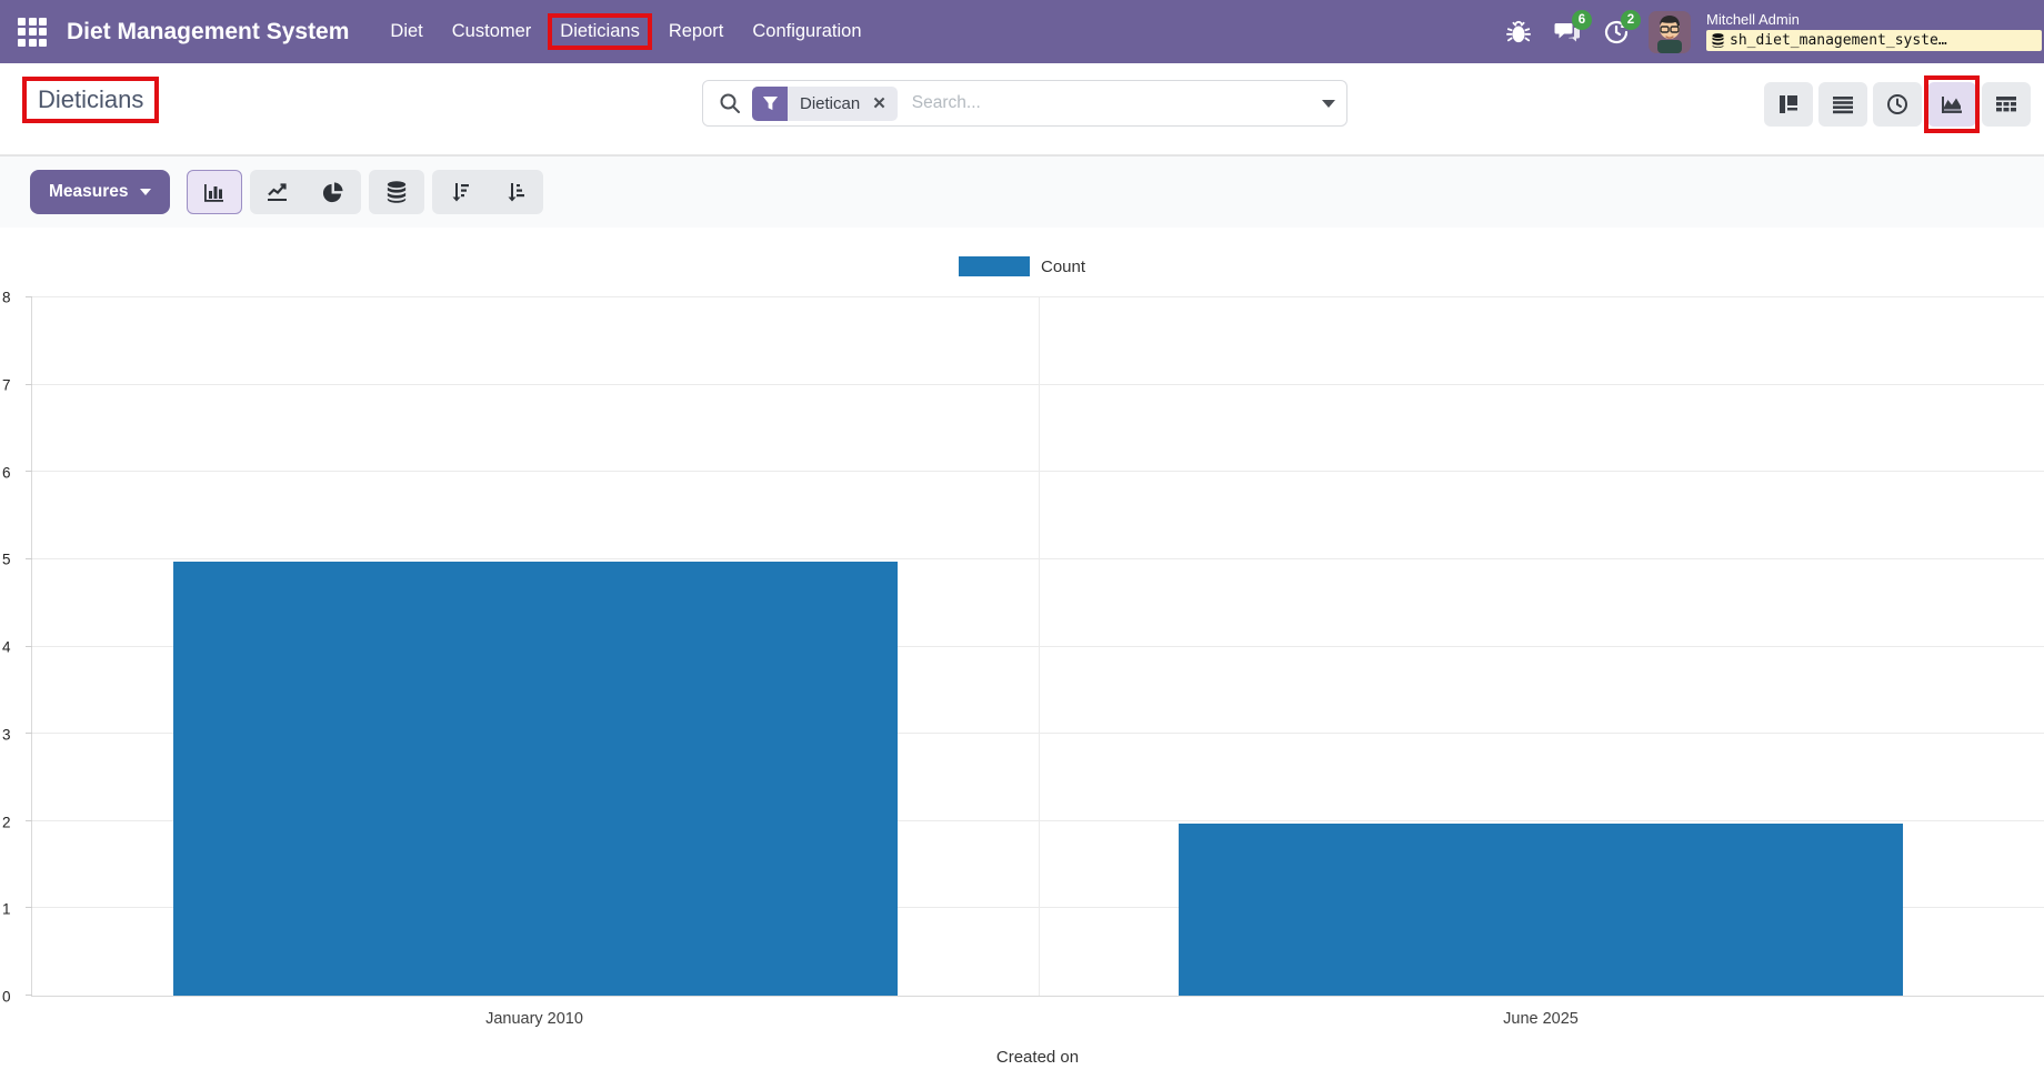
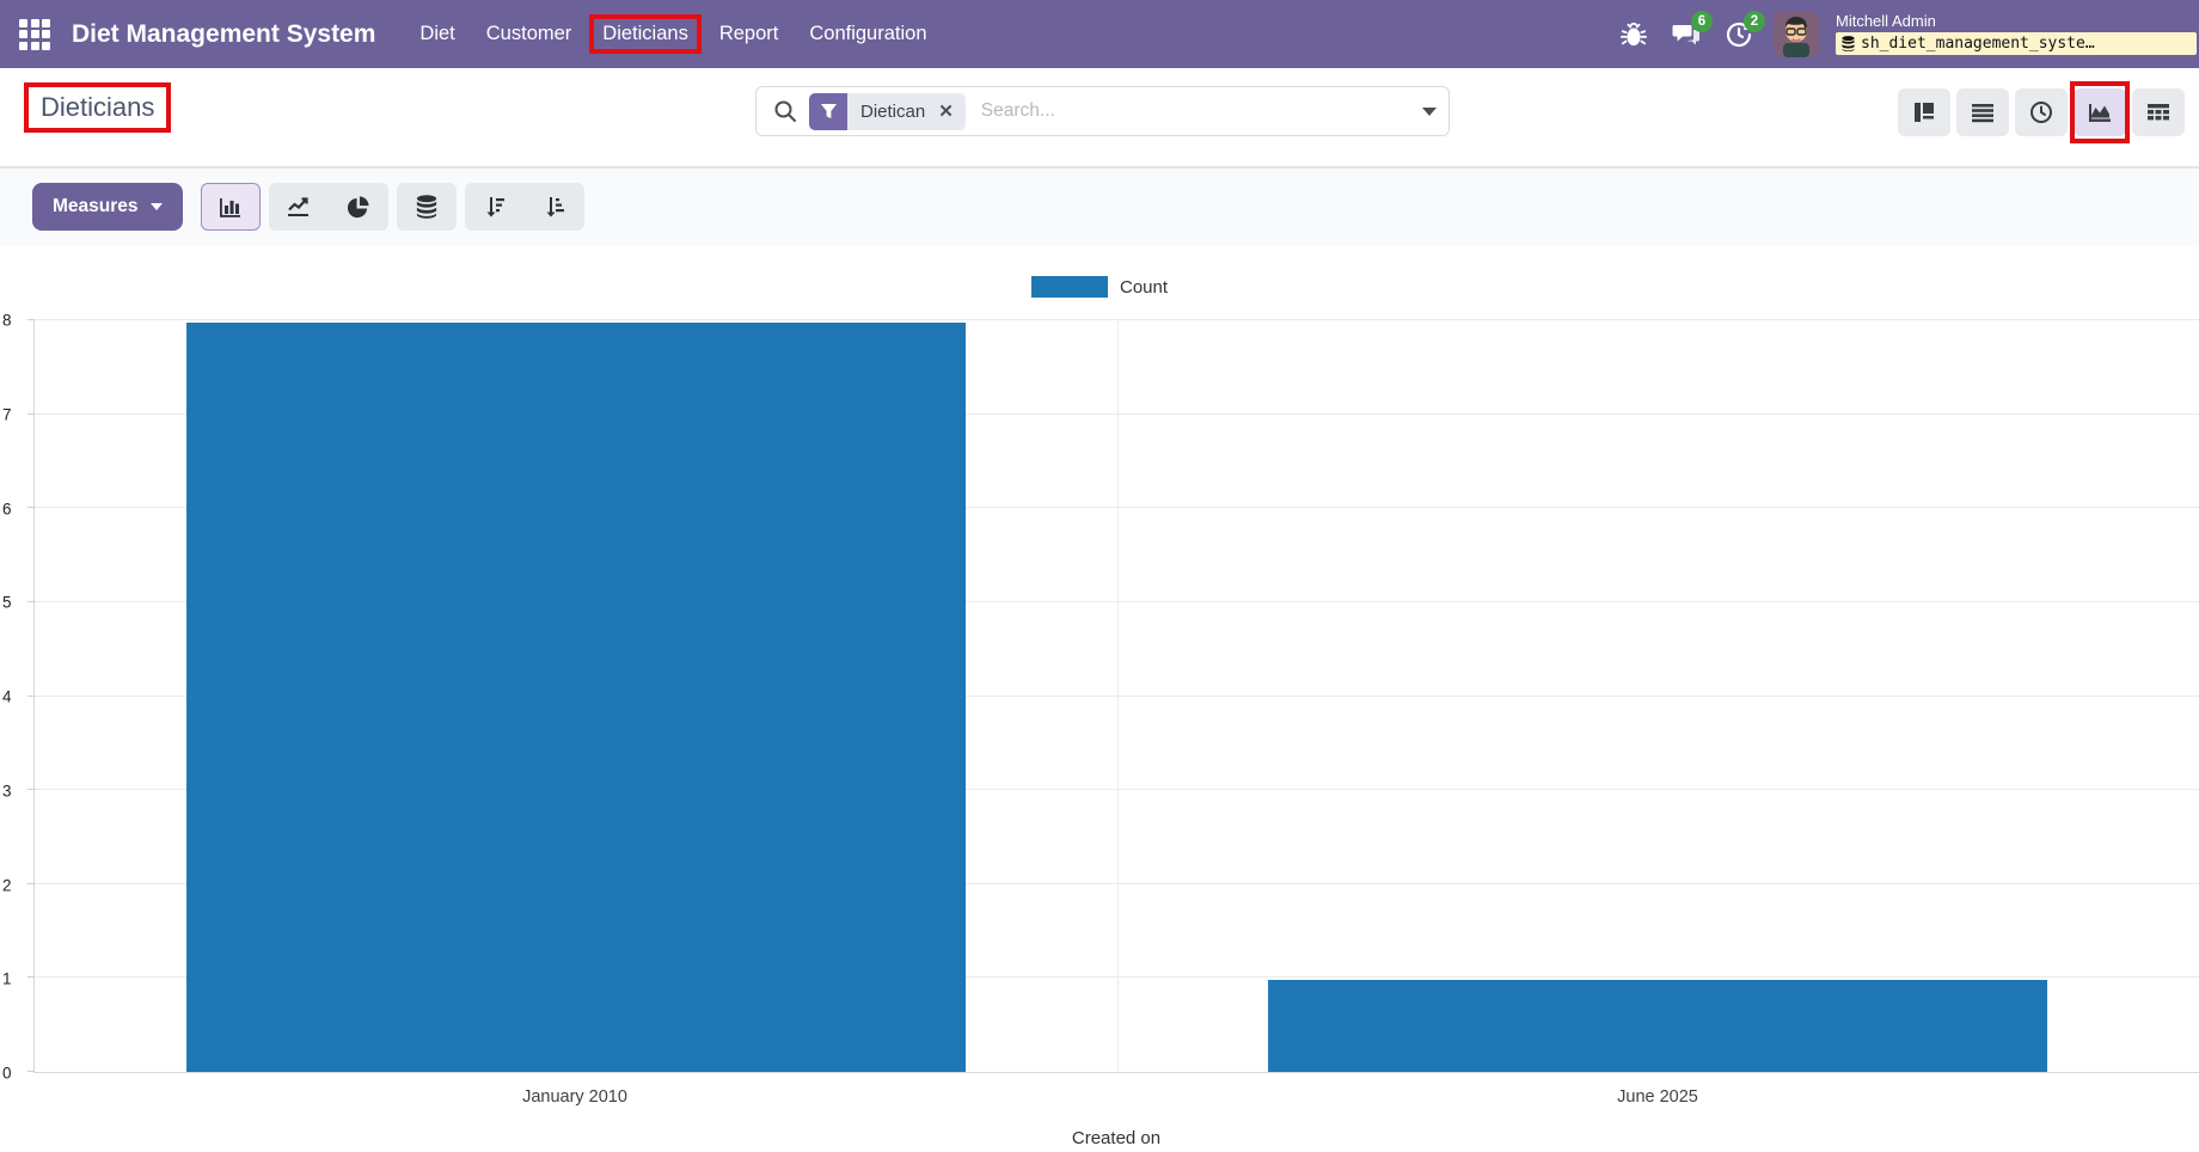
January 2010: 5 -> 8
June 2025: 2 -> 1
